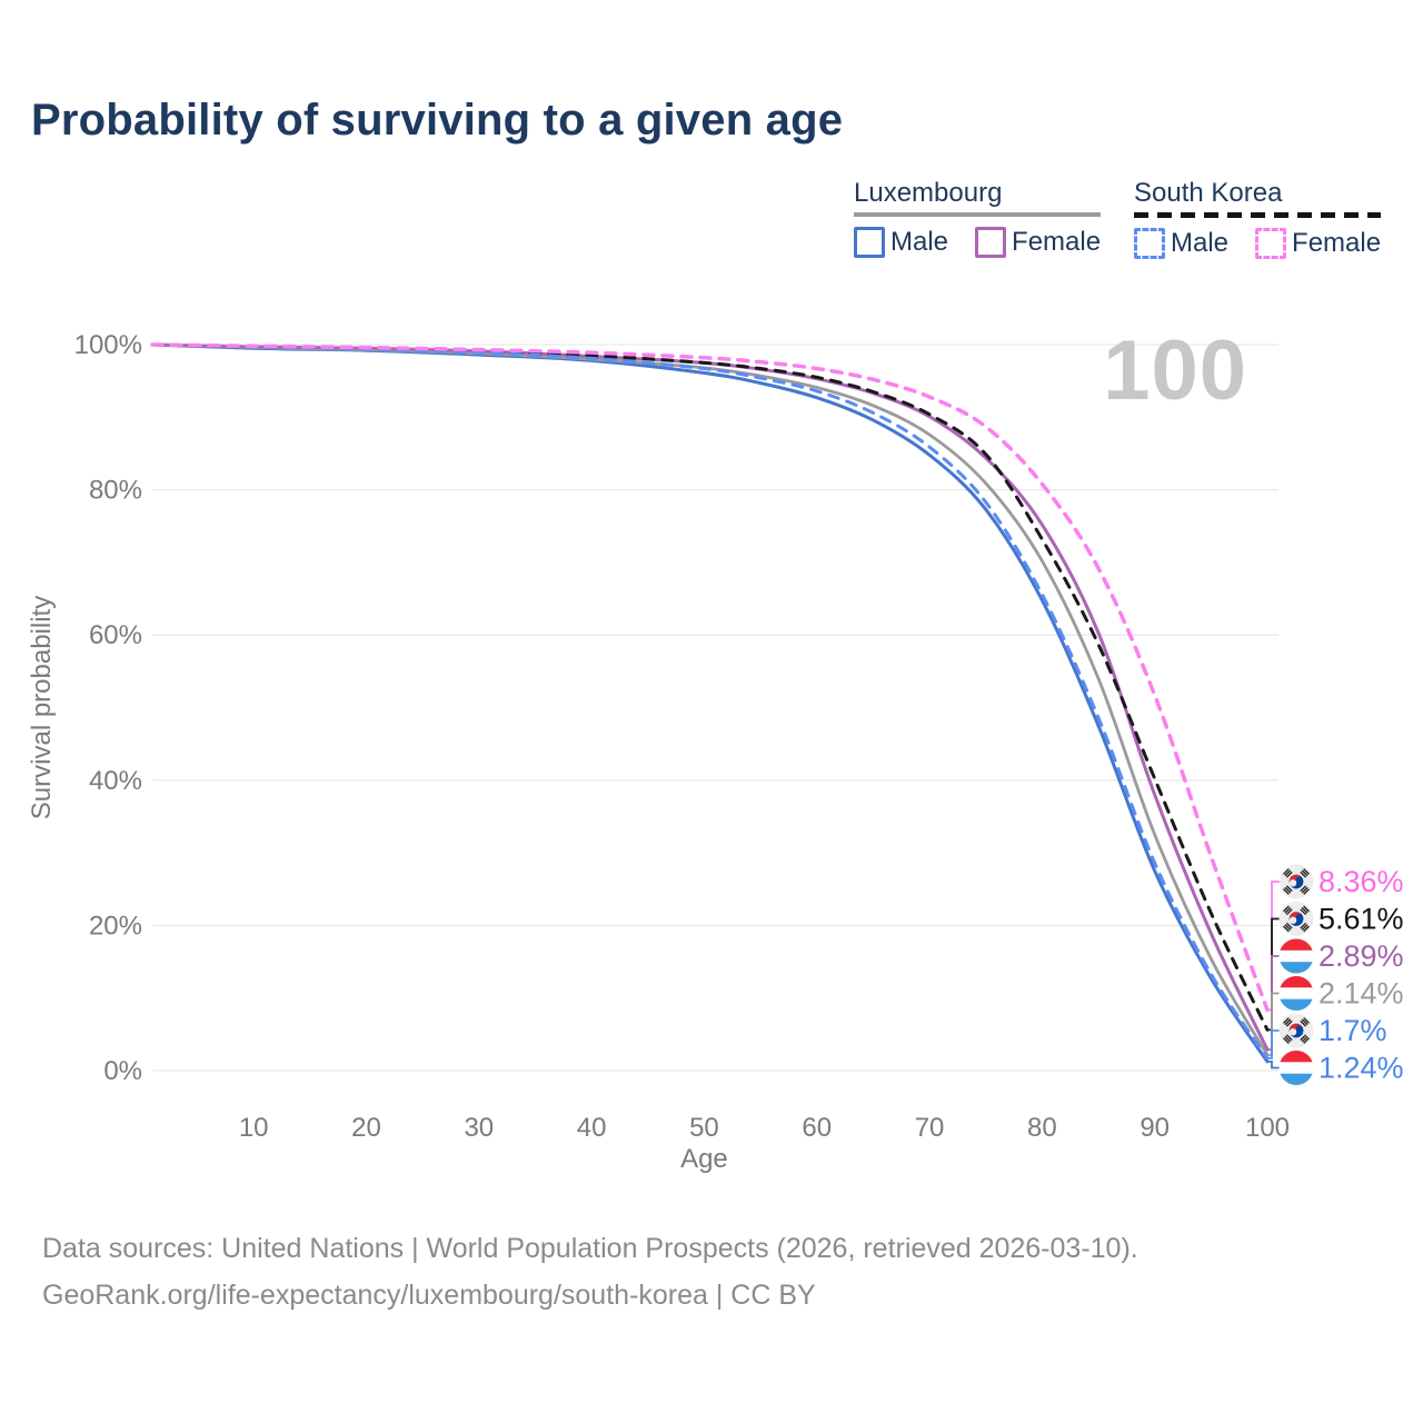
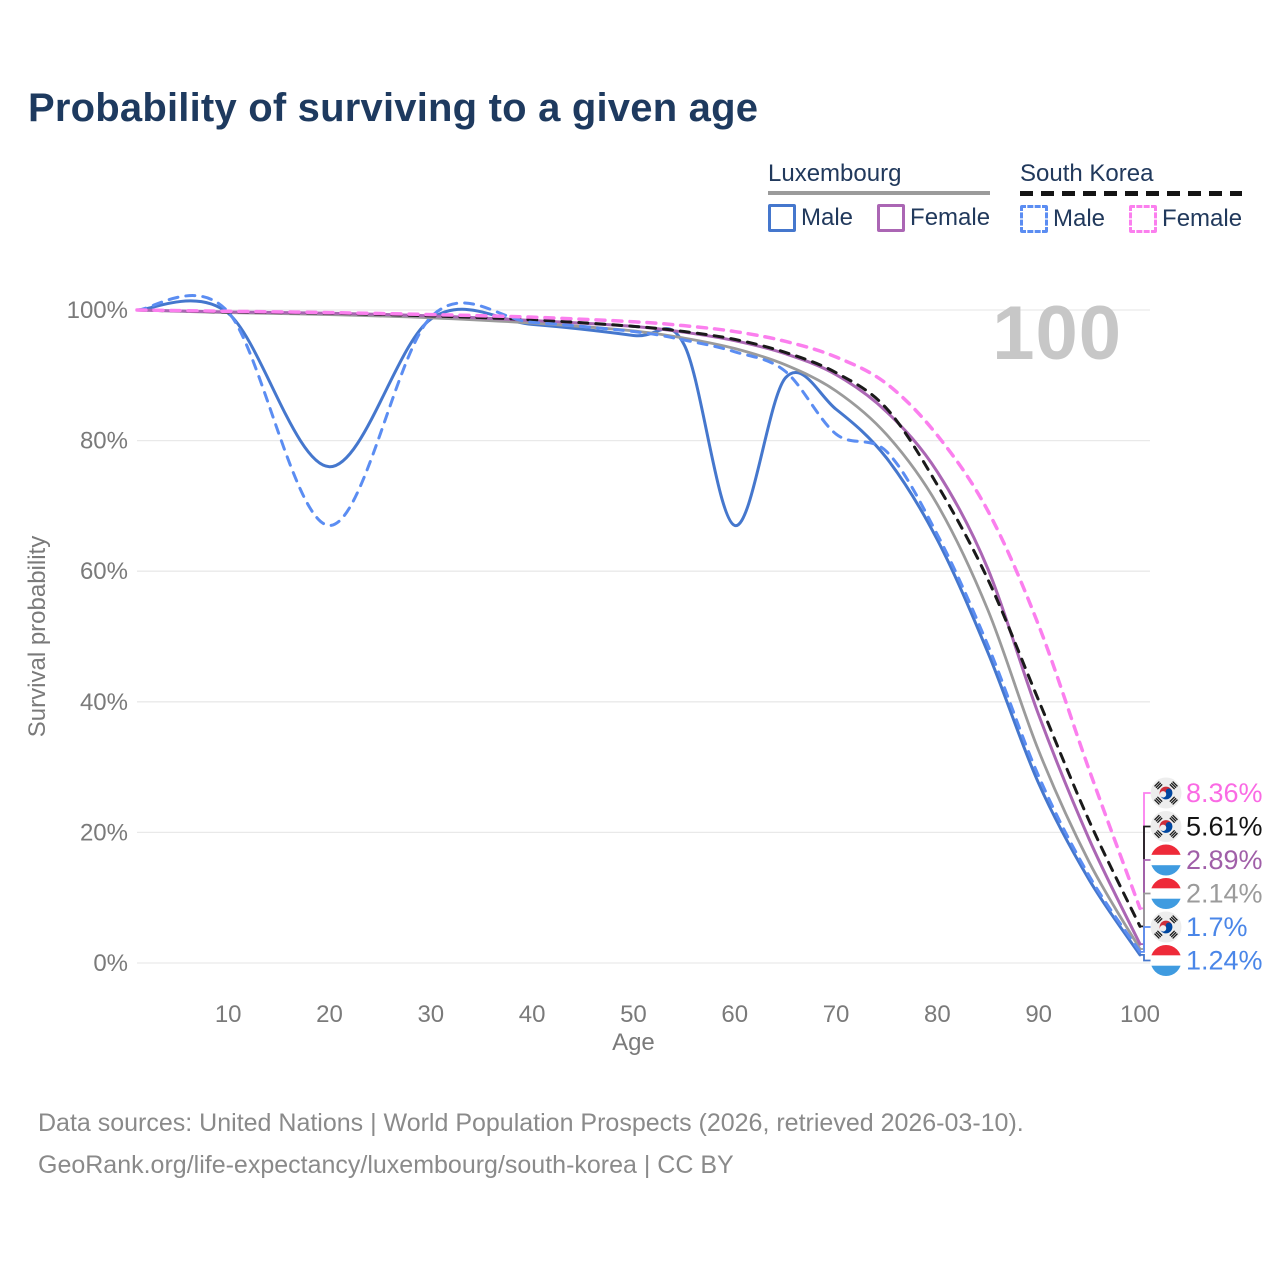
Luxembourg Male/20: 99% -> 76%
South Korea Male/20: 99% -> 67%
Luxembourg Male/60: 93% -> 67%
South Korea Male/70: 86% -> 81%
